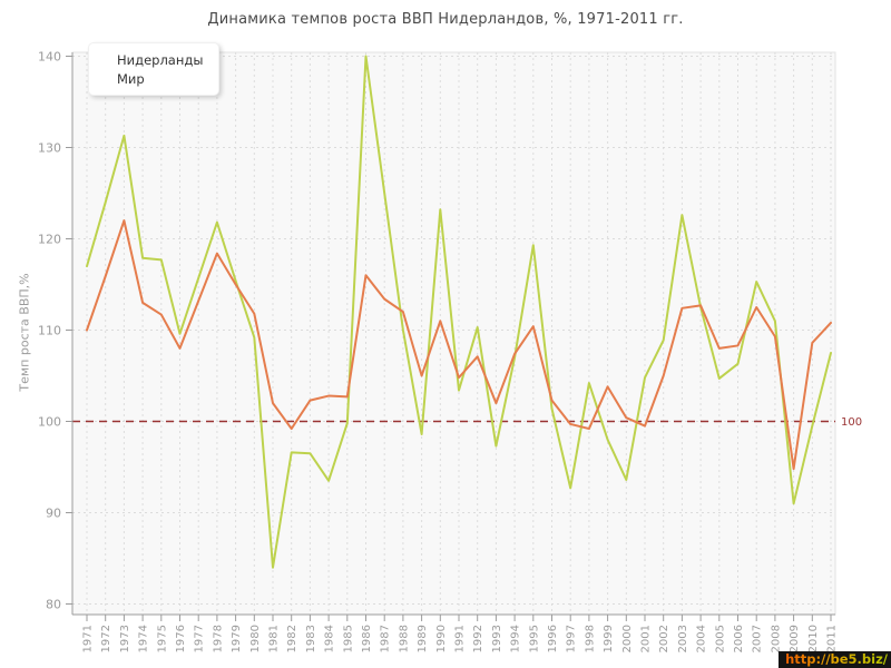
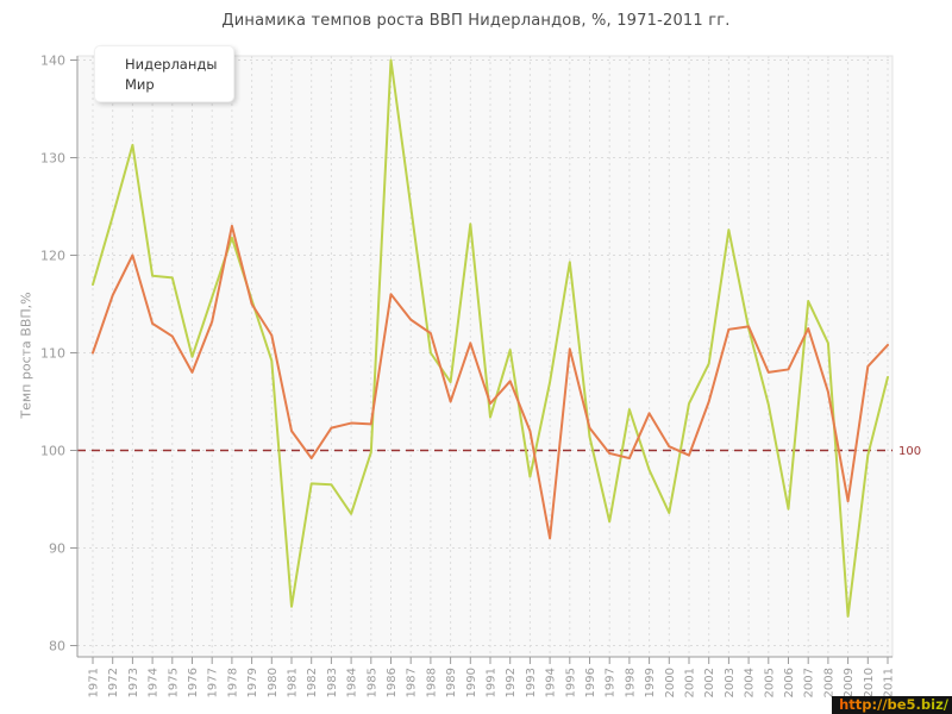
Мир/1973: 122 -> 120
Мир/1978: 118 -> 123
Нидерланды/1989: 99 -> 107
Мир/1994: 107 -> 91
Нидерланды/2006: 106 -> 94
Мир/2008: 109 -> 106
Нидерланды/2009: 91 -> 83
